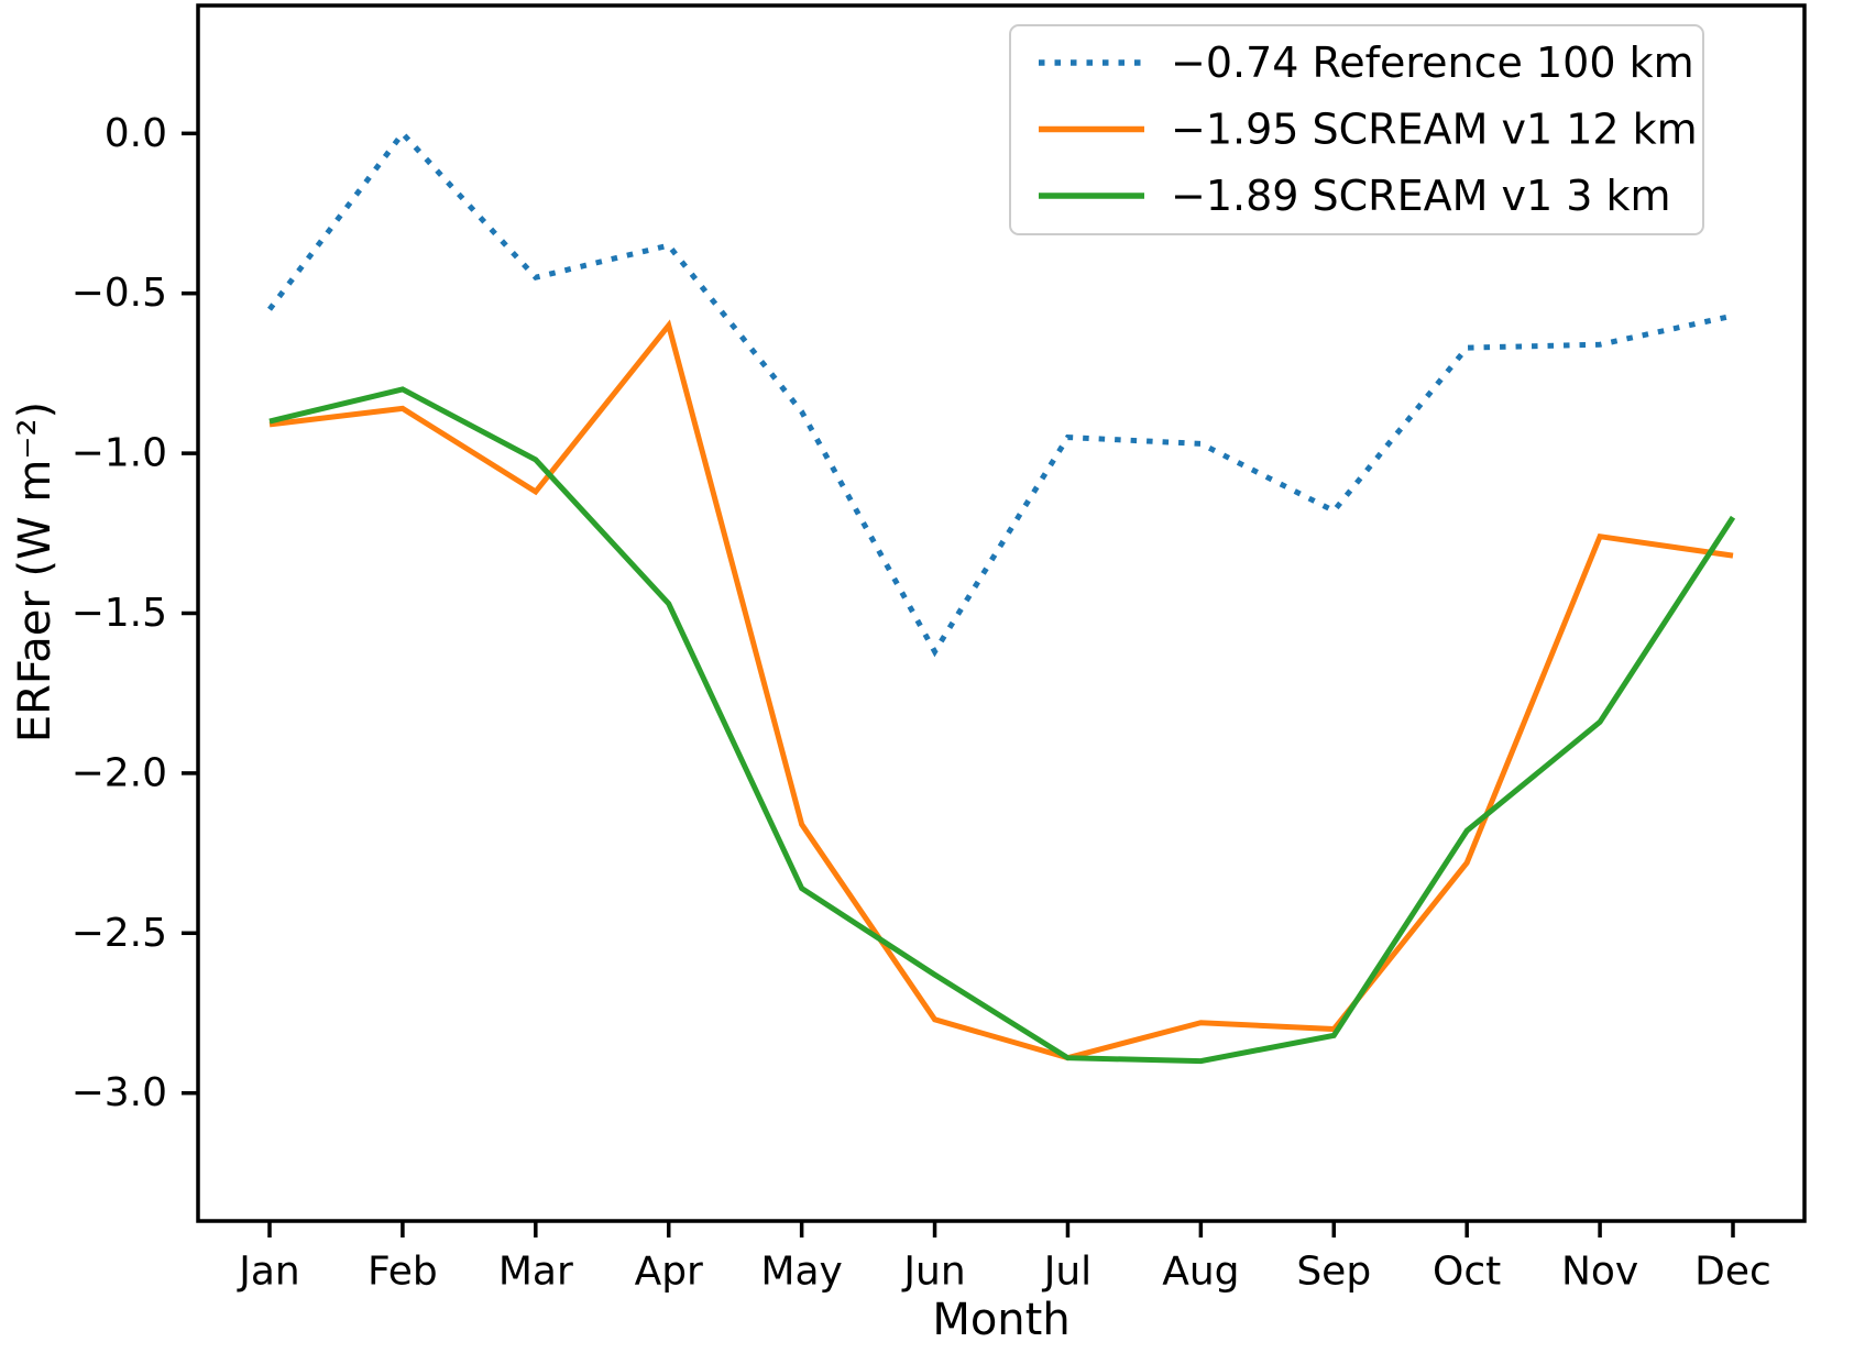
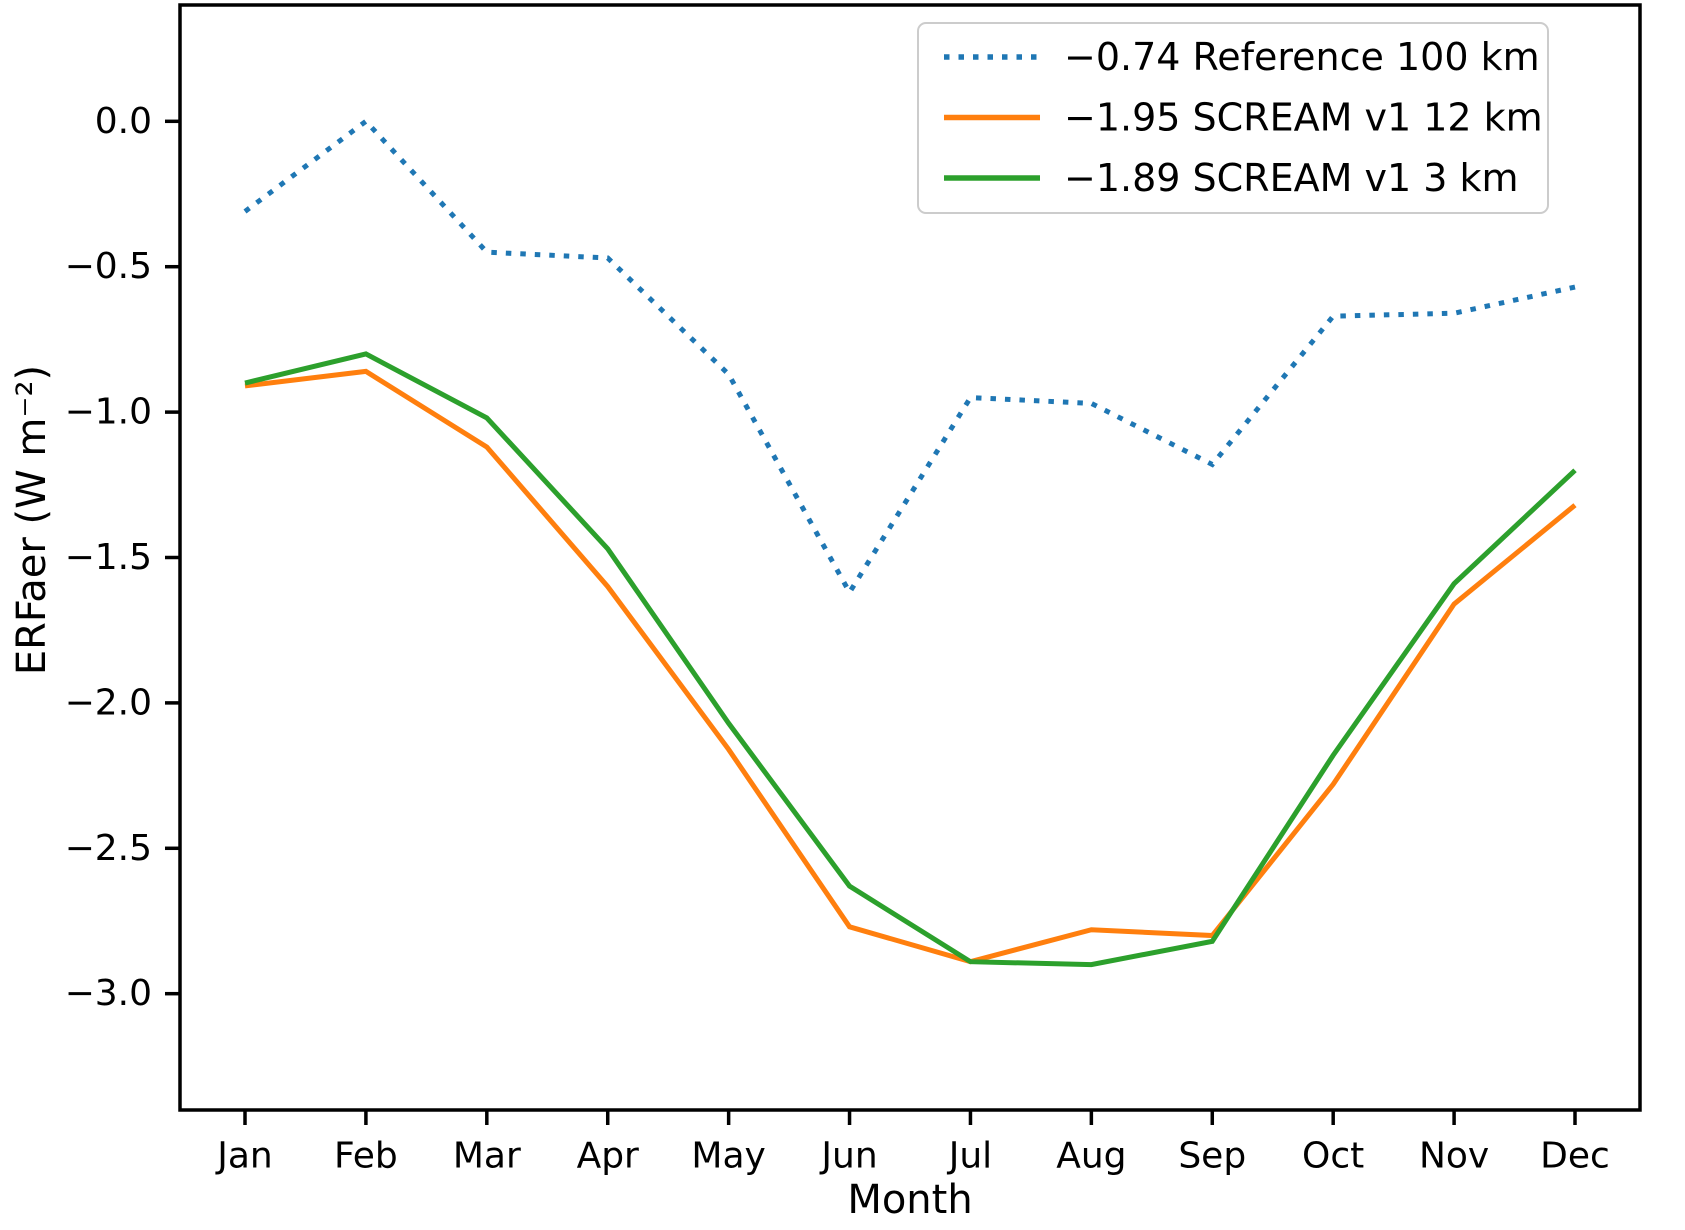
−0.74 Reference 100 km/Jan: -0.55 -> -0.31
−0.74 Reference 100 km/Apr: -0.35 -> -0.47
−1.95 SCREAM v1 12 km/Apr: -0.60 -> -1.60
−1.89 SCREAM v1 3 km/May: -2.36 -> -2.07
−1.95 SCREAM v1 12 km/Nov: -1.26 -> -1.66
−1.89 SCREAM v1 3 km/Nov: -1.84 -> -1.59
